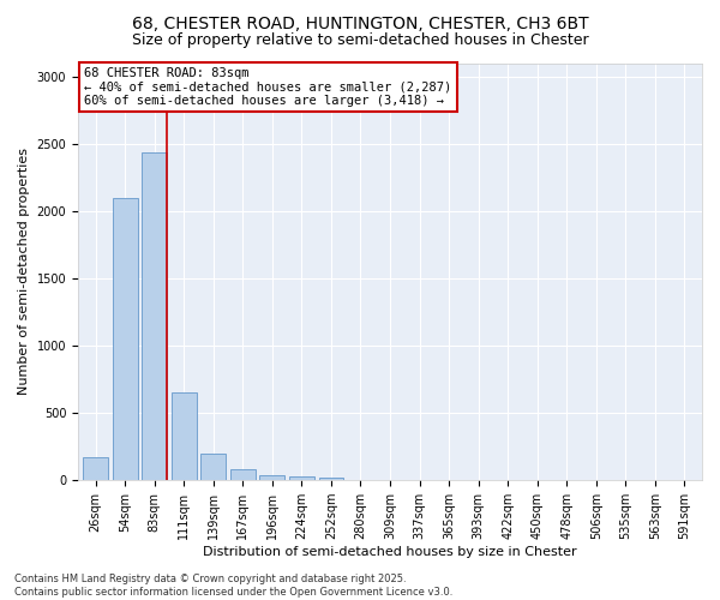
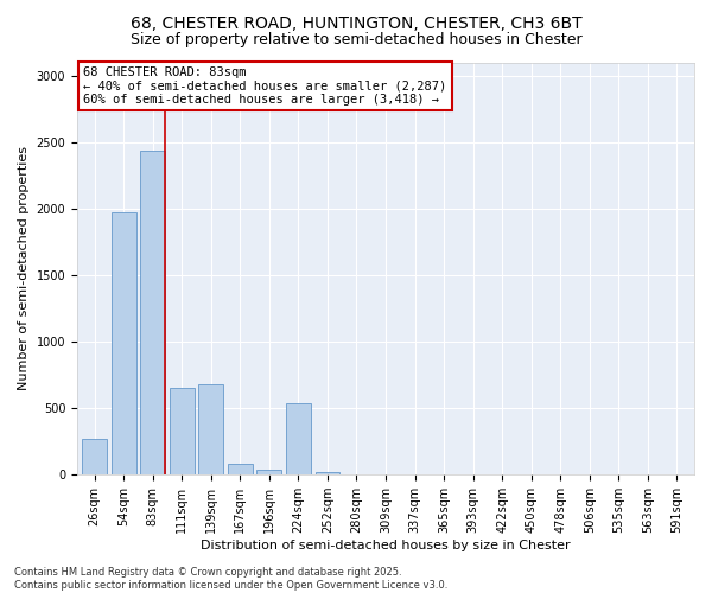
26sqm: 180 -> 270
54sqm: 2100 -> 1970
139sqm: 200 -> 680
224sqm: 30 -> 540
